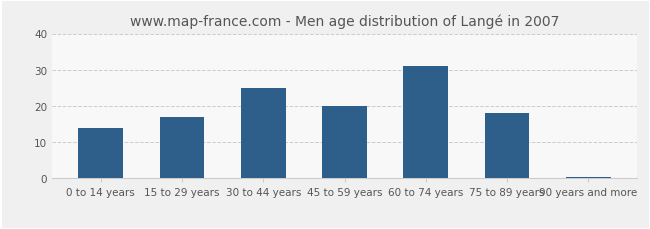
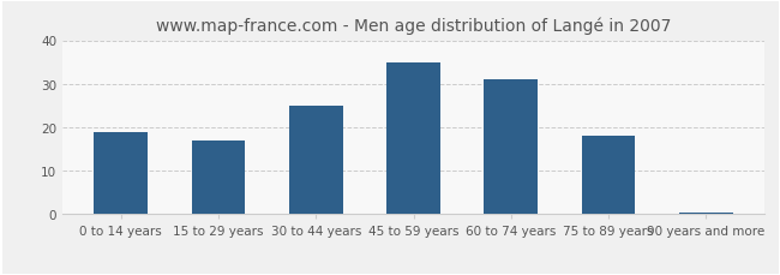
0 to 14 years: 14.0 -> 19.0
45 to 59 years: 20.0 -> 35.0
